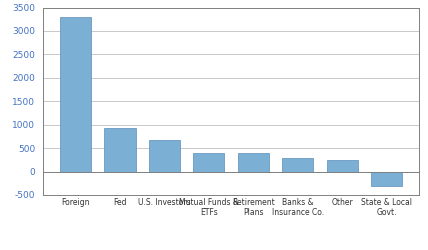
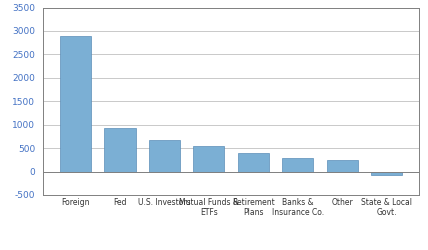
Foreign: 3300 -> 2900
Mutual Funds & ETFs: 400 -> 550
State & Local Govt.: -300 -> -80
